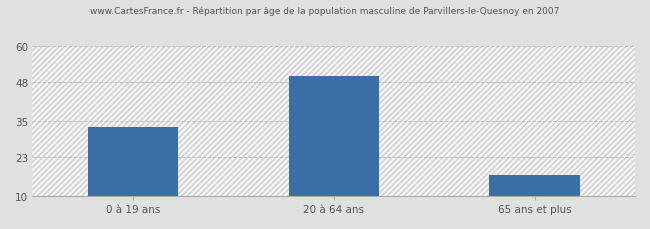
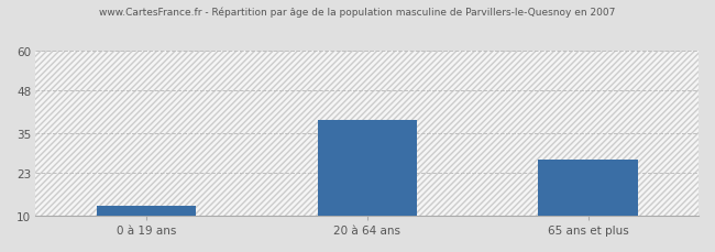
0 à 19 ans: 33 -> 13
20 à 64 ans: 50 -> 39
65 ans et plus: 17 -> 27
